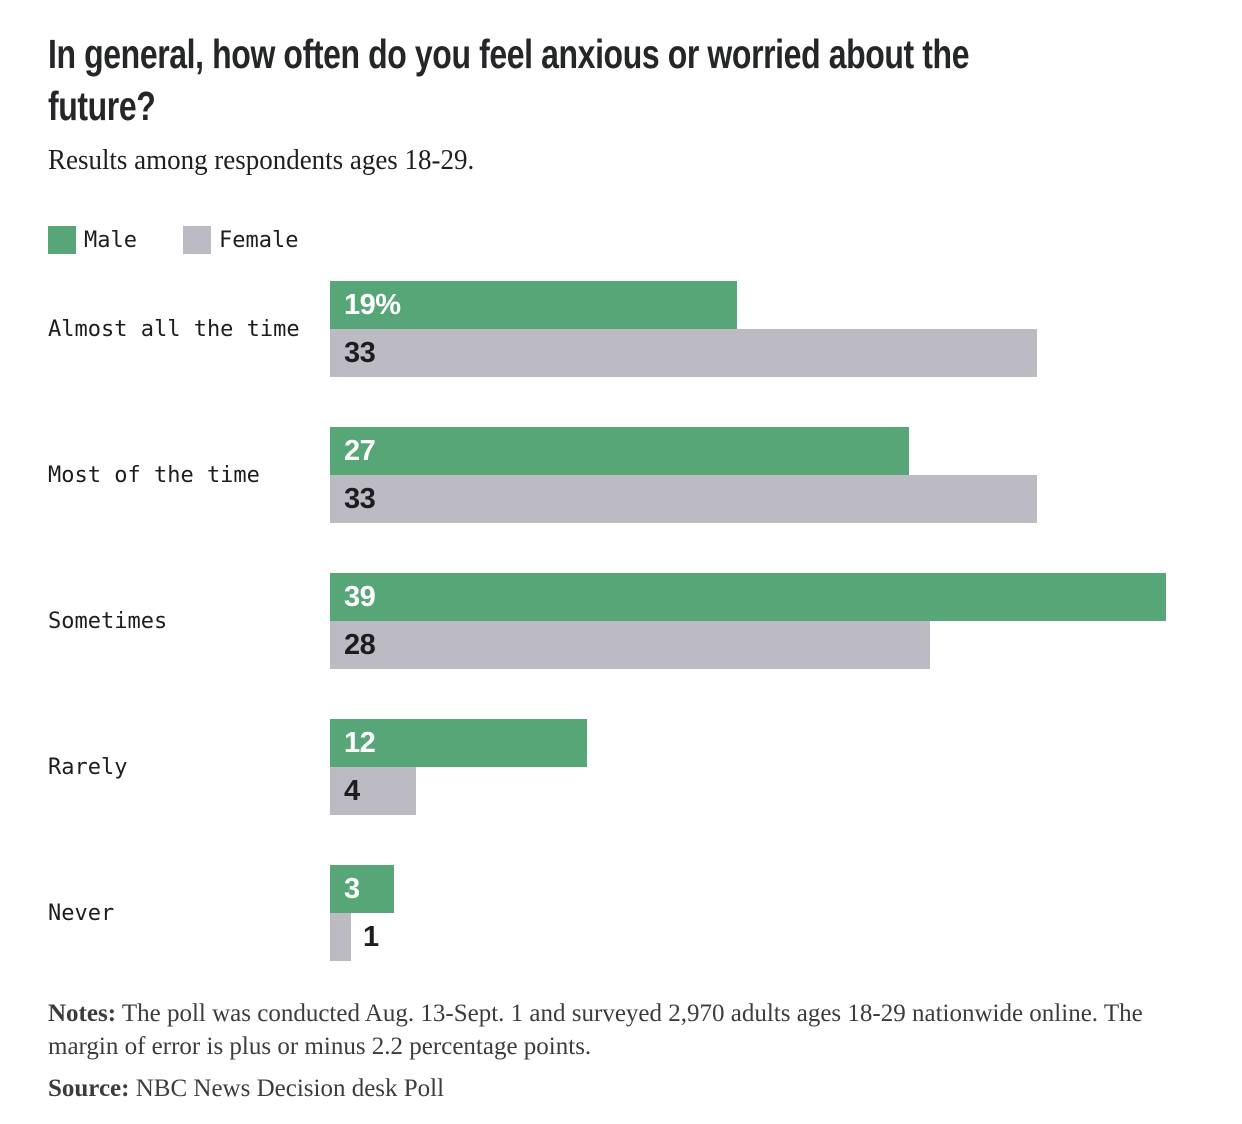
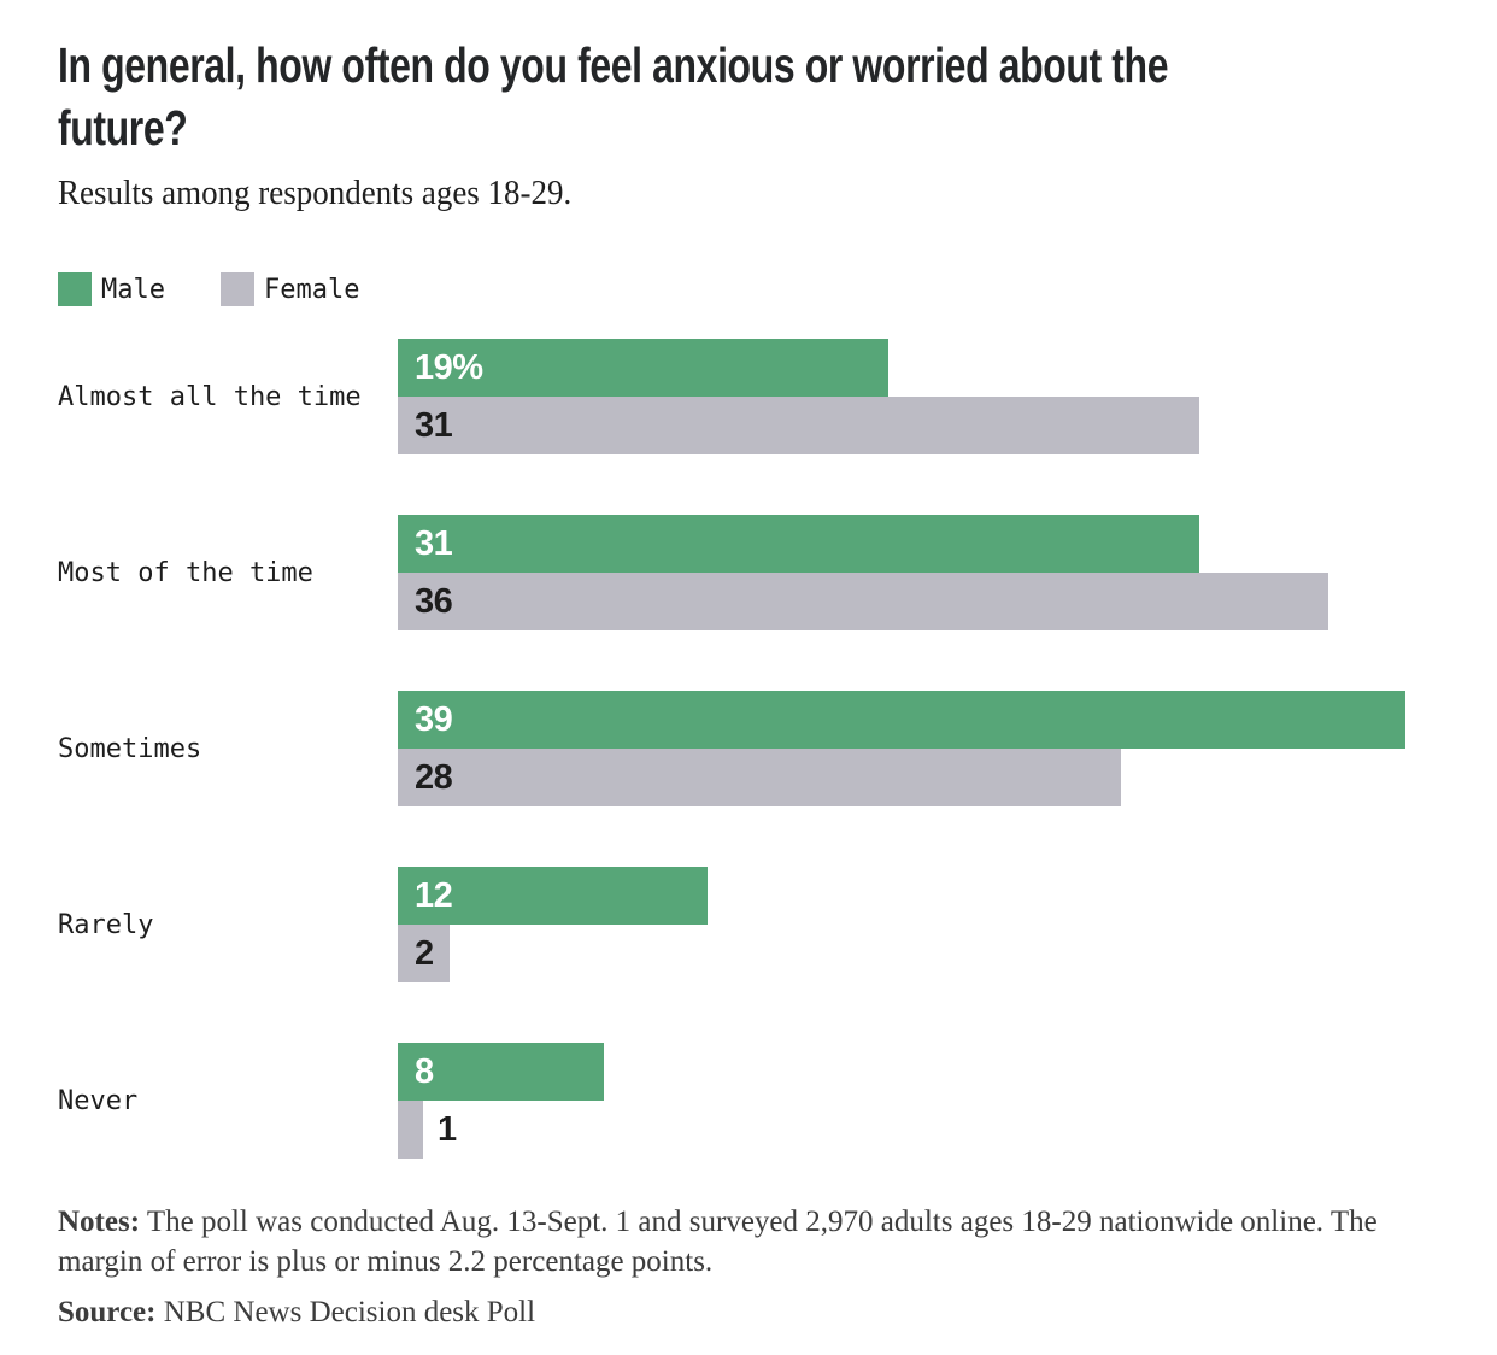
Female/Almost all the time: 33 -> 31
Male/Most of the time: 27 -> 31
Female/Most of the time: 33 -> 36
Female/Rarely: 4 -> 2
Male/Never: 3 -> 8
